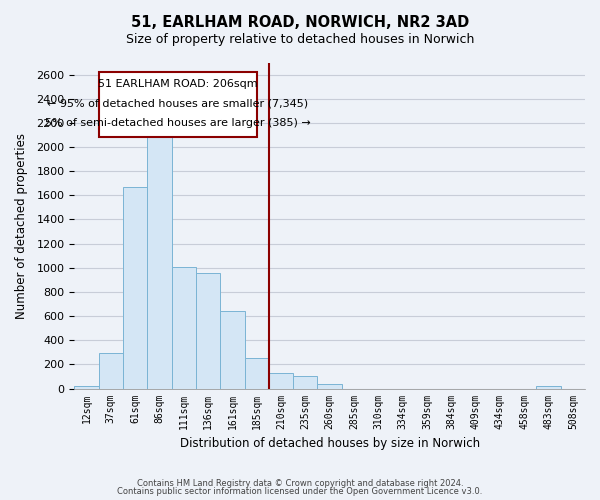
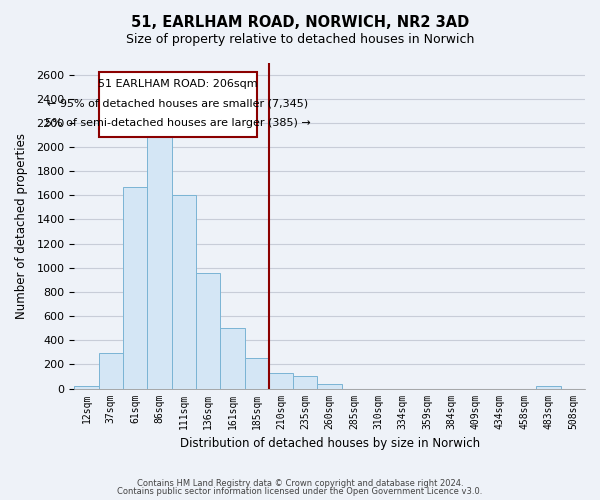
111sqm: 1010 -> 1600
161sqm: 640 -> 500
